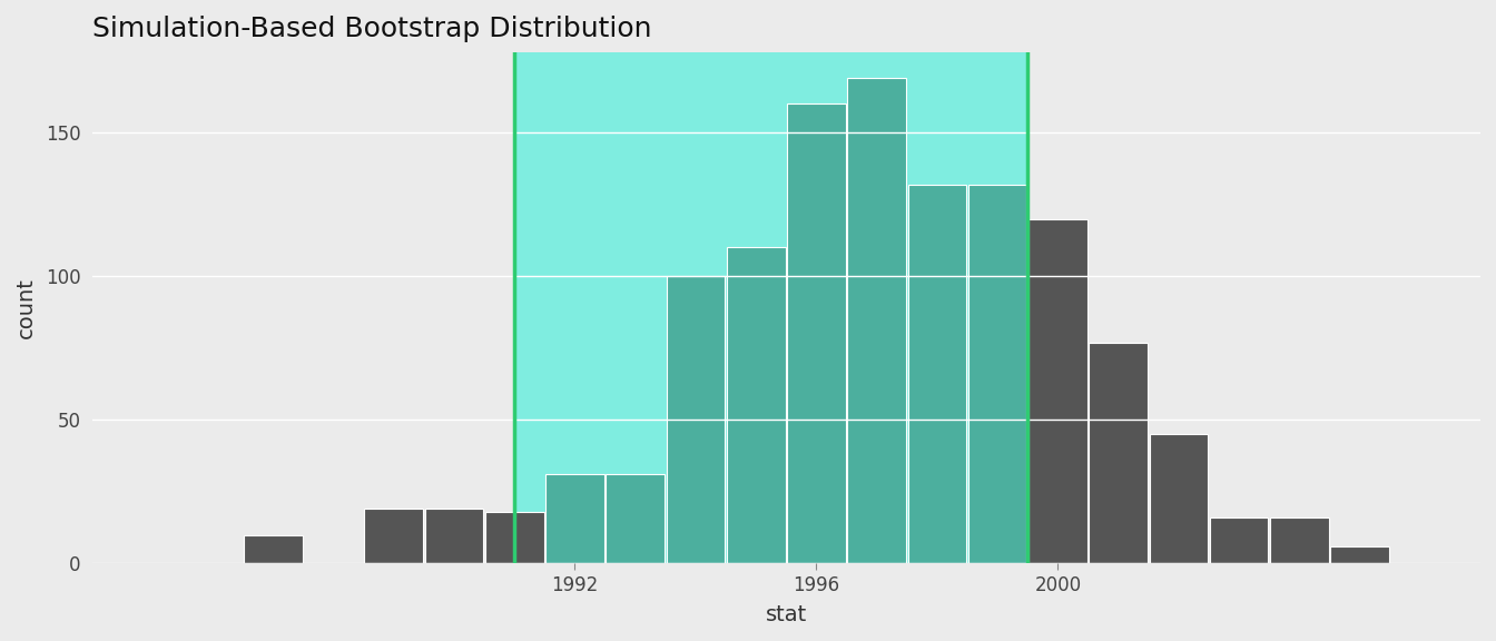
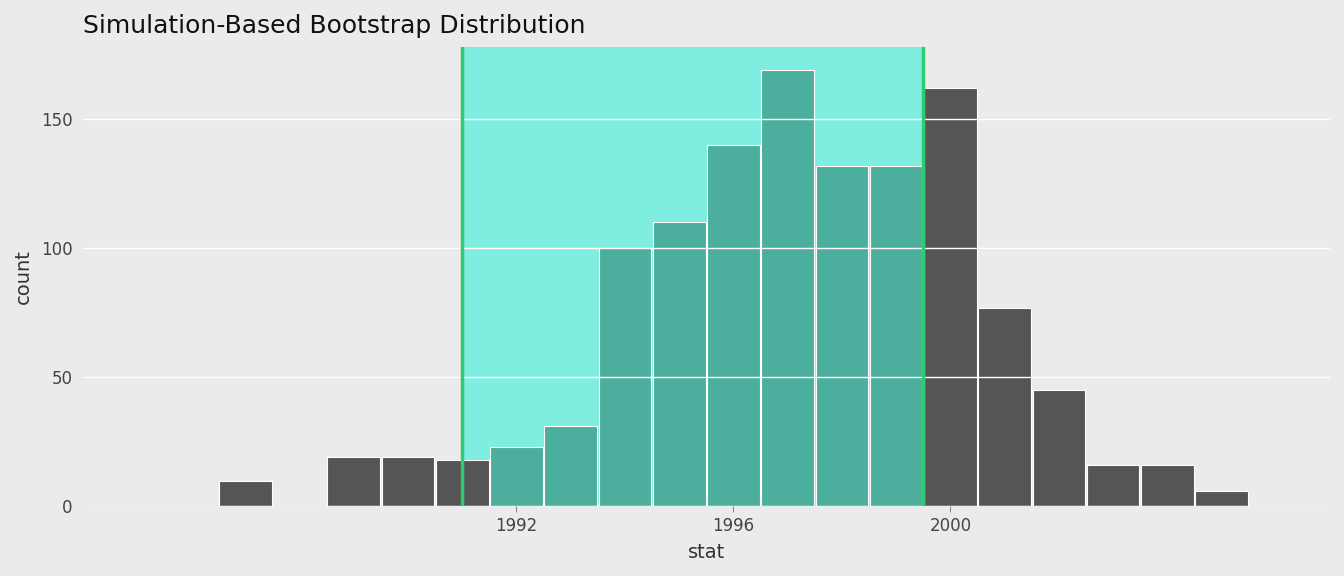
1992: 31 -> 23
1996: 160 -> 140
2000: 120 -> 162
